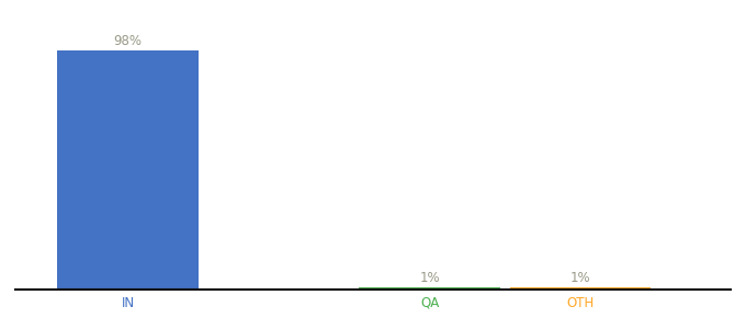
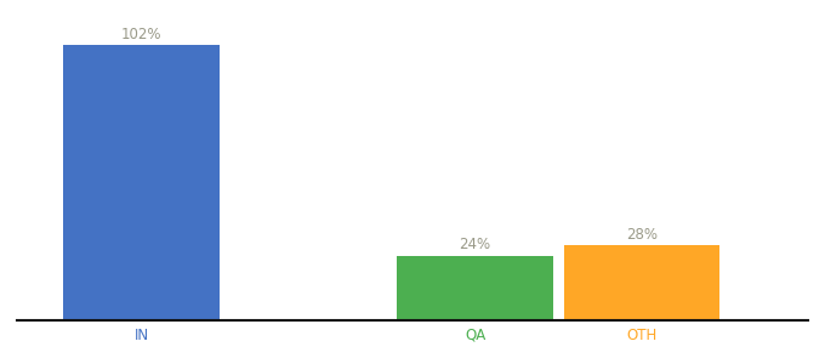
IN: 98% -> 102%
QA: 1% -> 24%
OTH: 1% -> 28%
